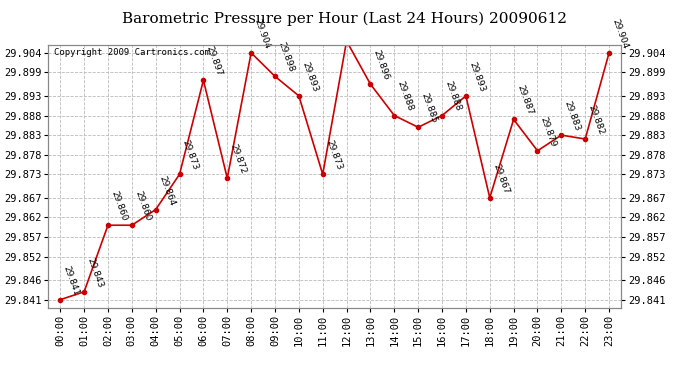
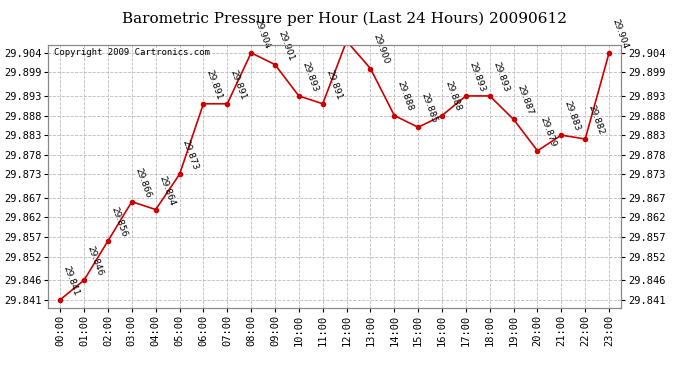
01:00: 29.843 -> 29.846
02:00: 29.860 -> 29.856
03:00: 29.860 -> 29.866
06:00: 29.897 -> 29.891
07:00: 29.872 -> 29.891
09:00: 29.898 -> 29.901
11:00: 29.873 -> 29.891
13:00: 29.896 -> 29.900
18:00: 29.867 -> 29.893
